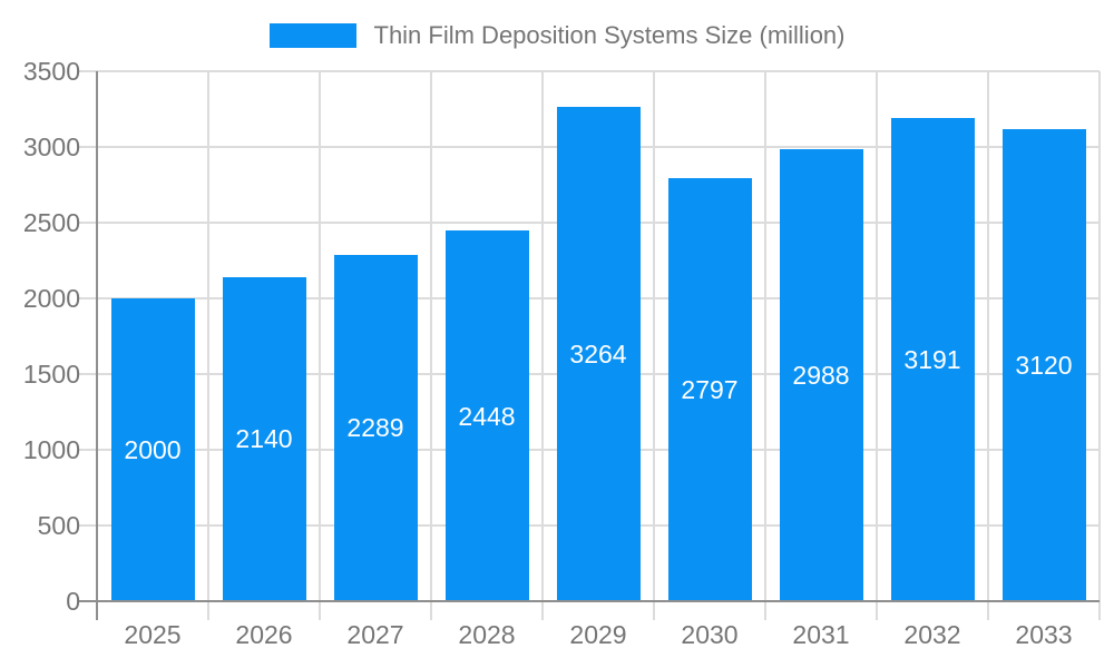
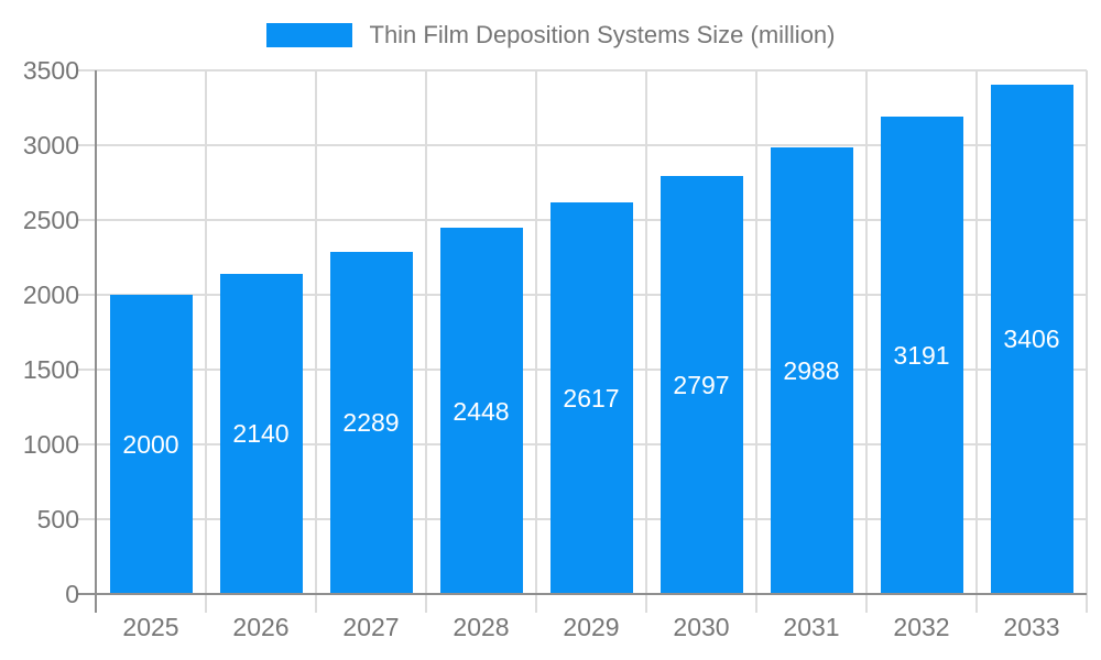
2029: 3264 -> 2617
2033: 3120 -> 3406
